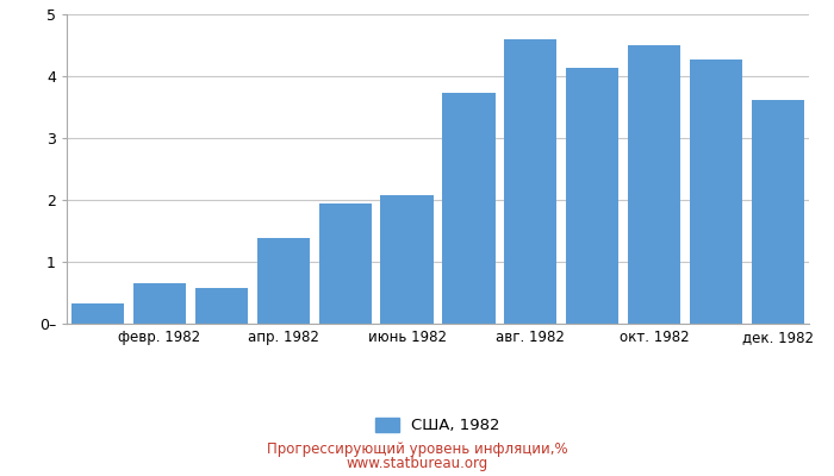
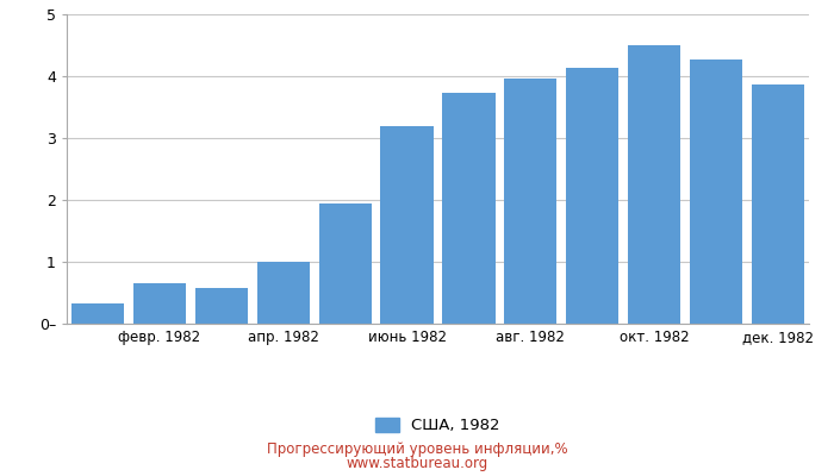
апр. 1982: 1.38 -> 1.00
июнь 1982: 2.08 -> 3.19
авг. 1982: 4.60 -> 3.97
дек. 1982: 3.62 -> 3.86
